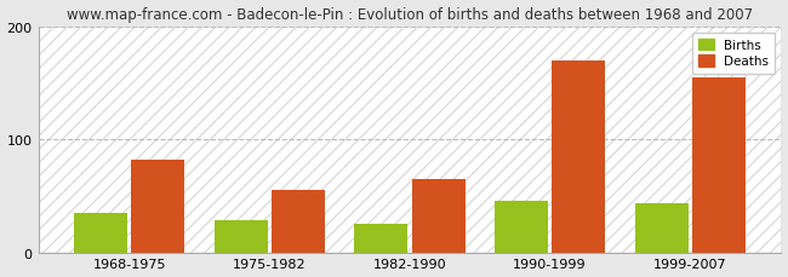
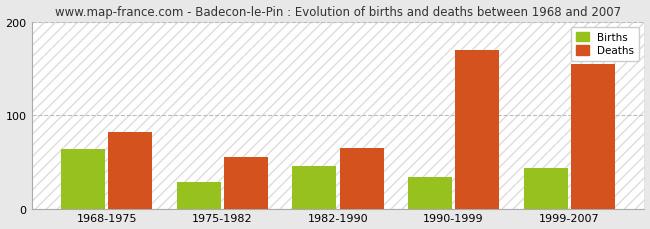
Births/1968-1975: 35 -> 64
Births/1982-1990: 25 -> 46
Births/1990-1999: 45 -> 34
